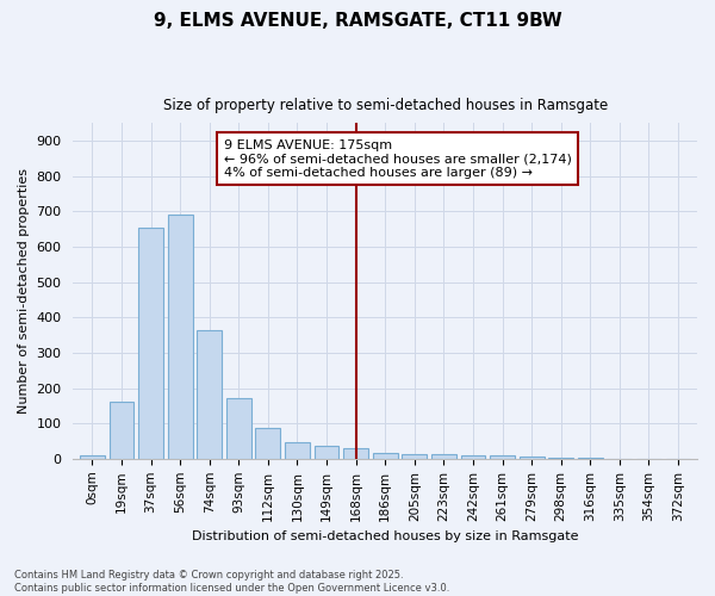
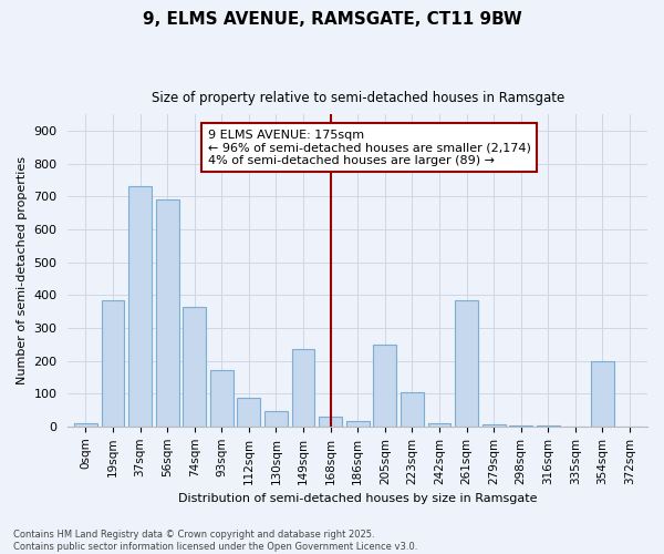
19sqm: 160 -> 385
37sqm: 655 -> 730
149sqm: 37 -> 235
205sqm: 13 -> 250
223sqm: 12 -> 105
261sqm: 10 -> 385
354sqm: 1 -> 200
